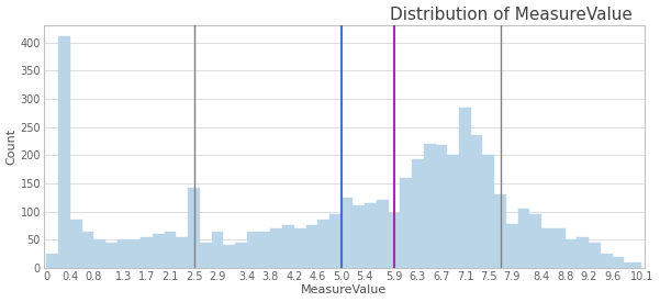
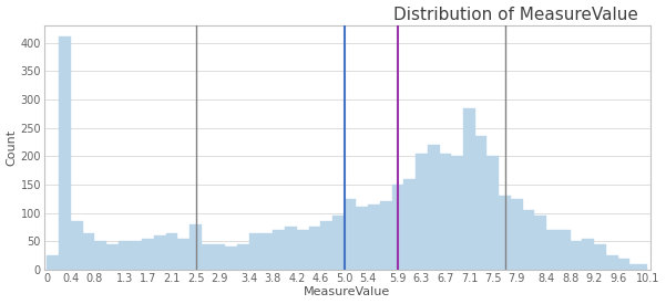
2.5: 142 -> 80
2.9: 64 -> 45
5.9: 98 -> 150
6.3: 192 -> 205
6.7: 218 -> 205
7.9: 78 -> 125
